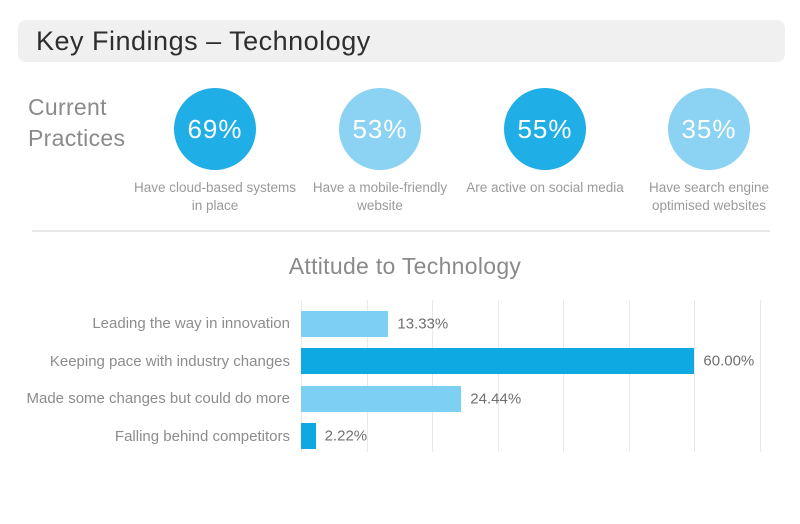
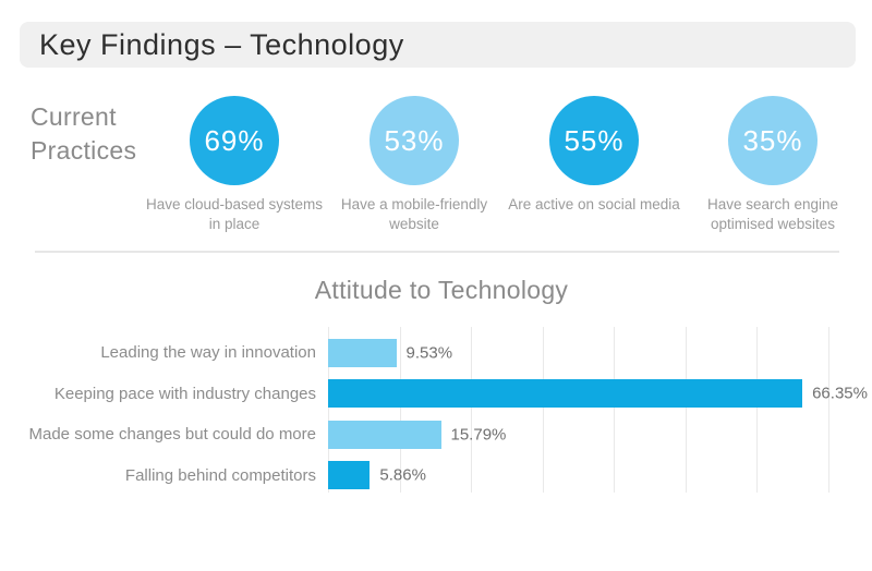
Leading the way in innovation: 13.33% -> 9.53%
Keeping pace with industry changes: 60.00% -> 66.35%
Made some changes but could do more: 24.44% -> 15.79%
Falling behind competitors: 2.22% -> 5.86%
